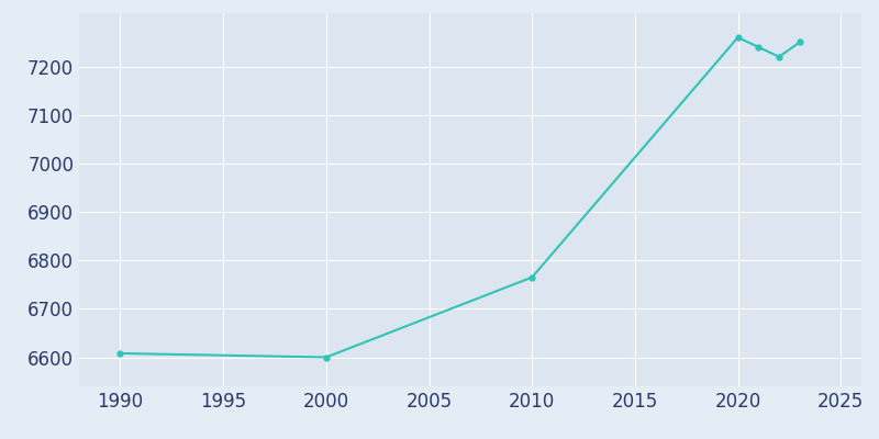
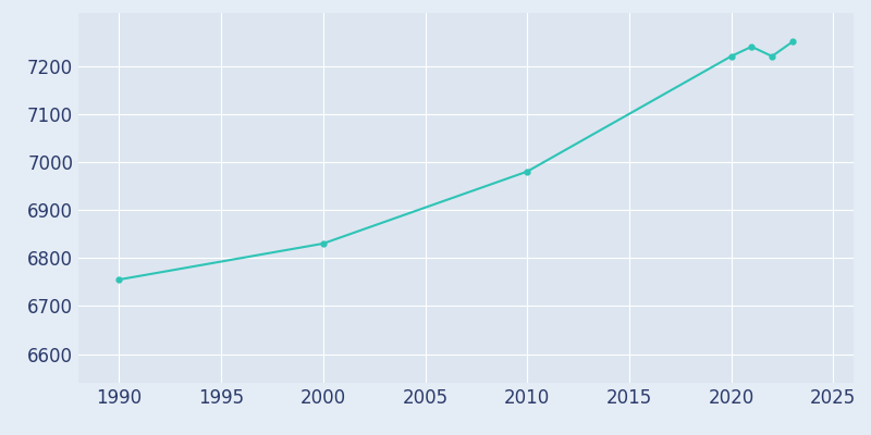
1990: 6608 -> 6755
2000: 6600 -> 6830
2010: 6765 -> 6980
2020: 7260 -> 7220
